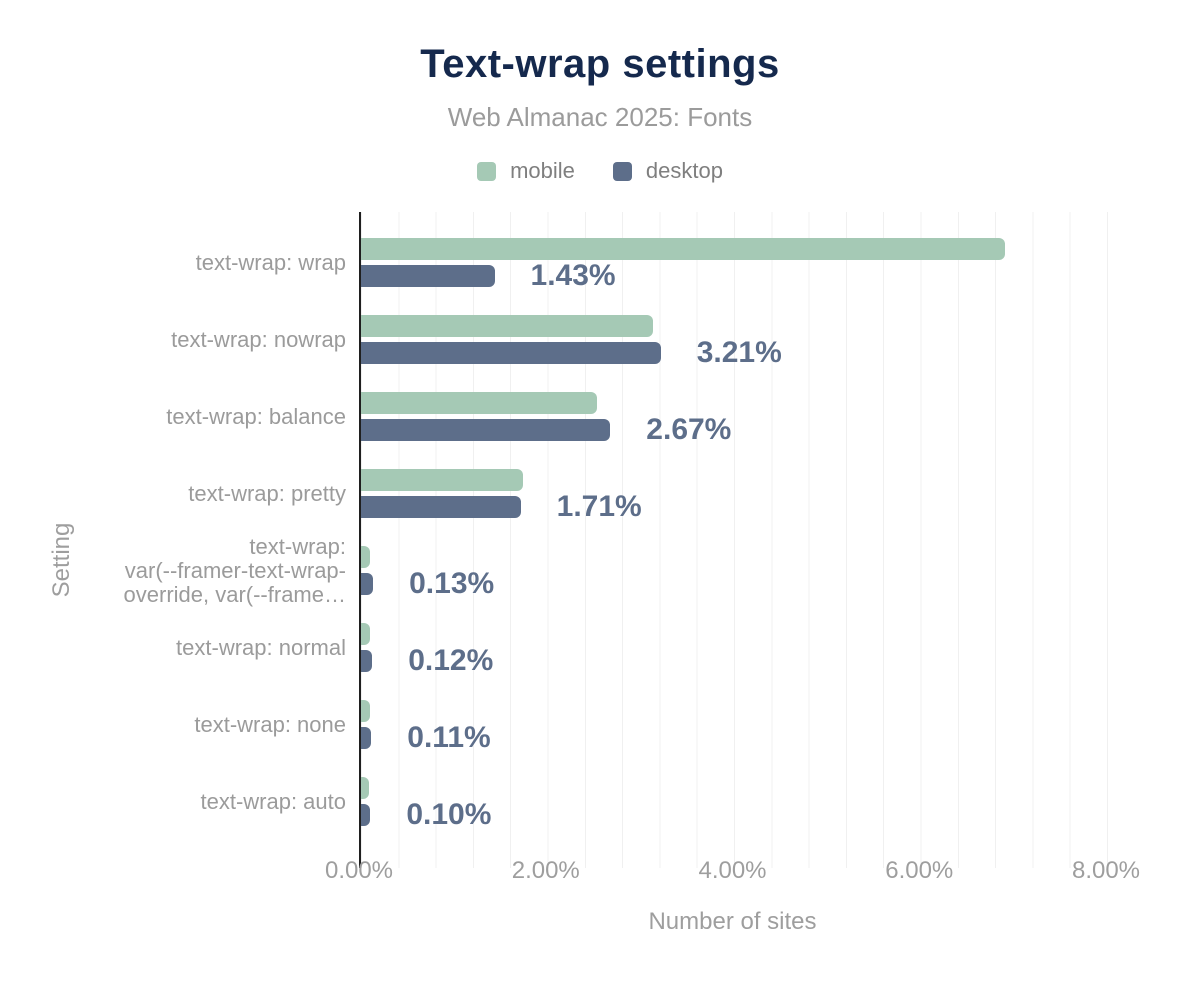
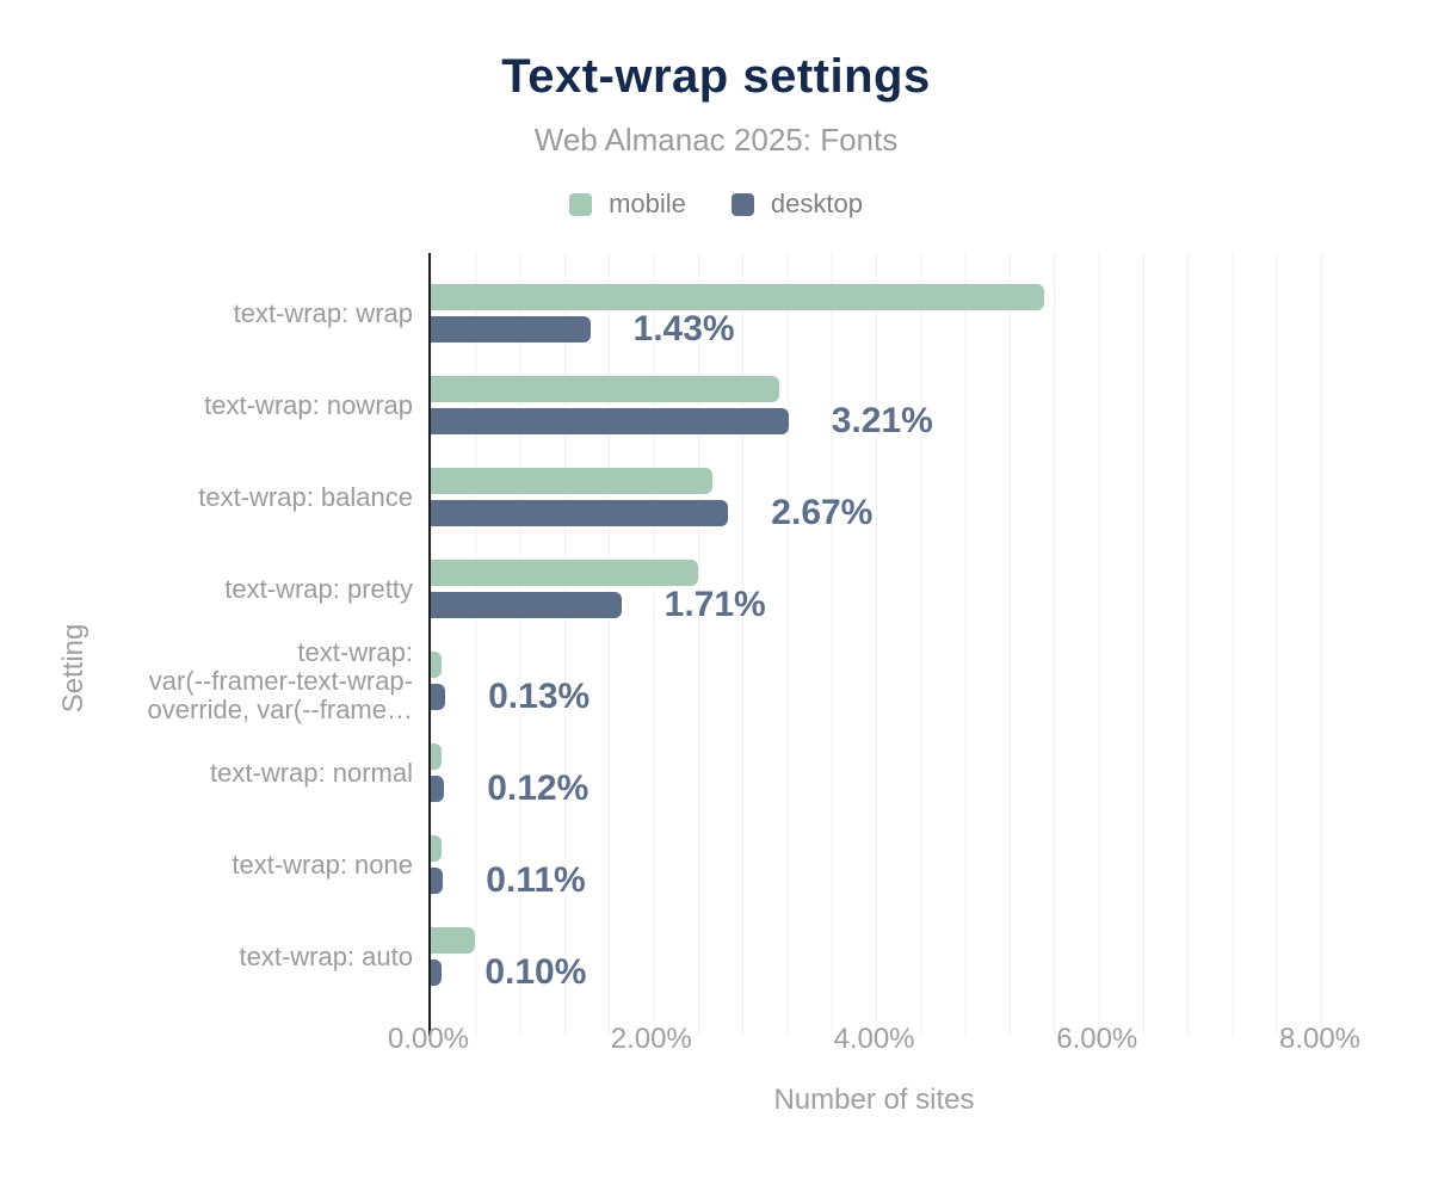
mobile/text-wrap: wrap: 6.9% -> 5.5%
mobile/text-wrap: pretty: 1.7% -> 2.4%
mobile/text-wrap: auto: 0.1% -> 0.4%
